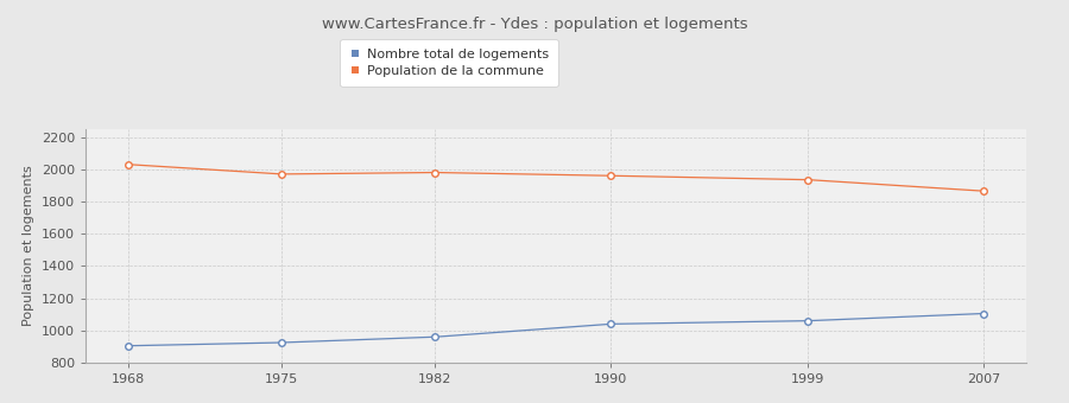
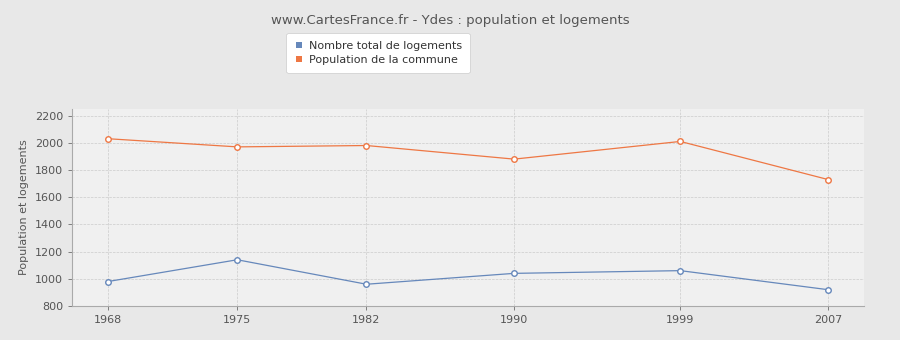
Nombre total de logements/1968: 900 -> 980
Nombre total de logements/1975: 920 -> 1140
Population de la commune/1990: 1960 -> 1880
Population de la commune/1999: 1940 -> 2010
Nombre total de logements/2007: 1100 -> 920
Population de la commune/2007: 1860 -> 1730
